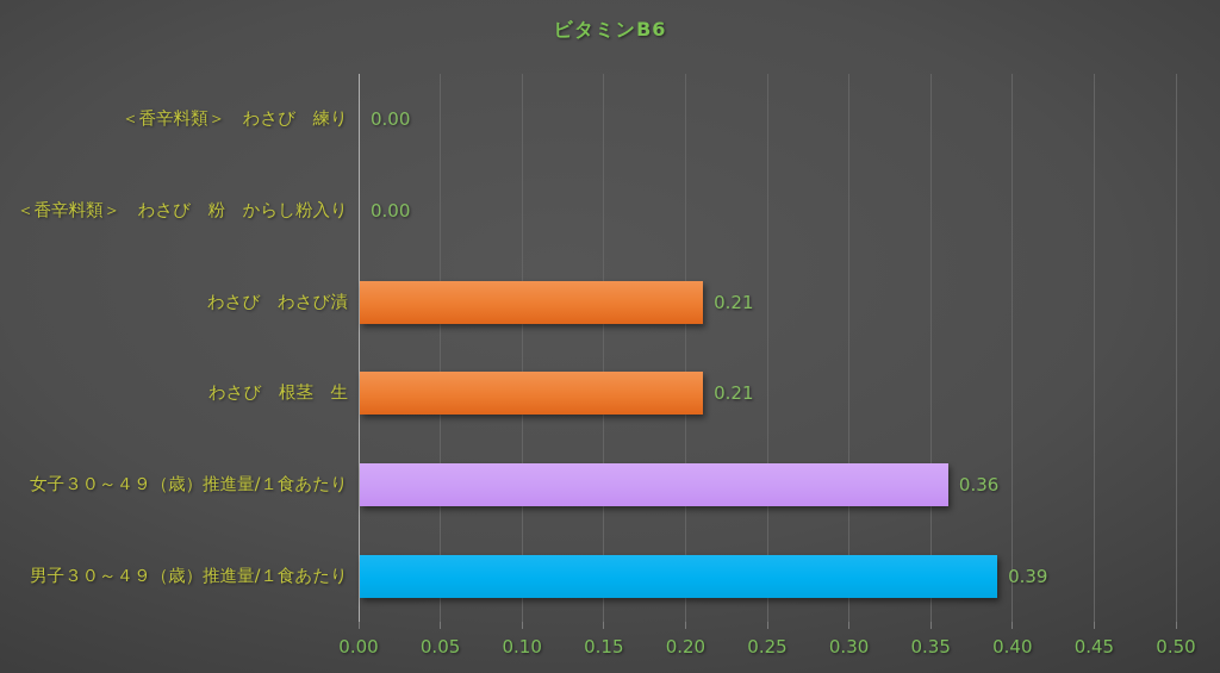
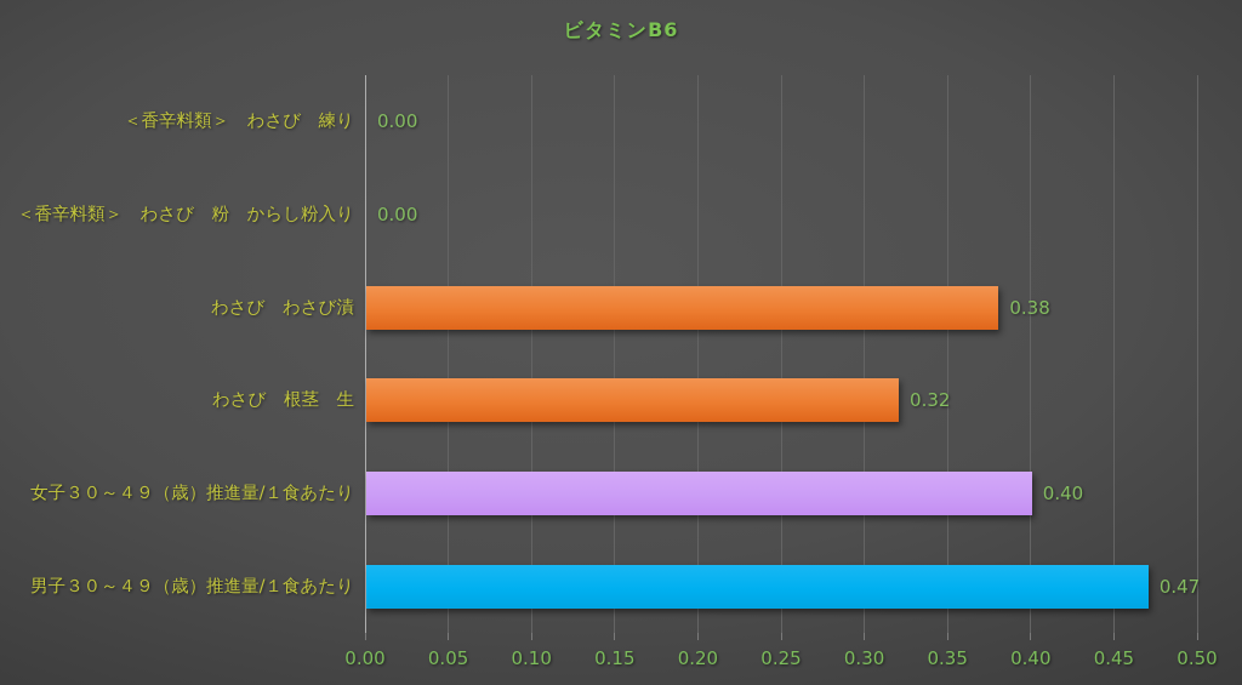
わさび わさび漬: 0.21 -> 0.38
わさび 根茎 生: 0.21 -> 0.32
女子３０～４９（歳）推進量/１食あたり: 0.36 -> 0.40
男子３０～４９（歳）推進量/１食あたり: 0.39 -> 0.47
